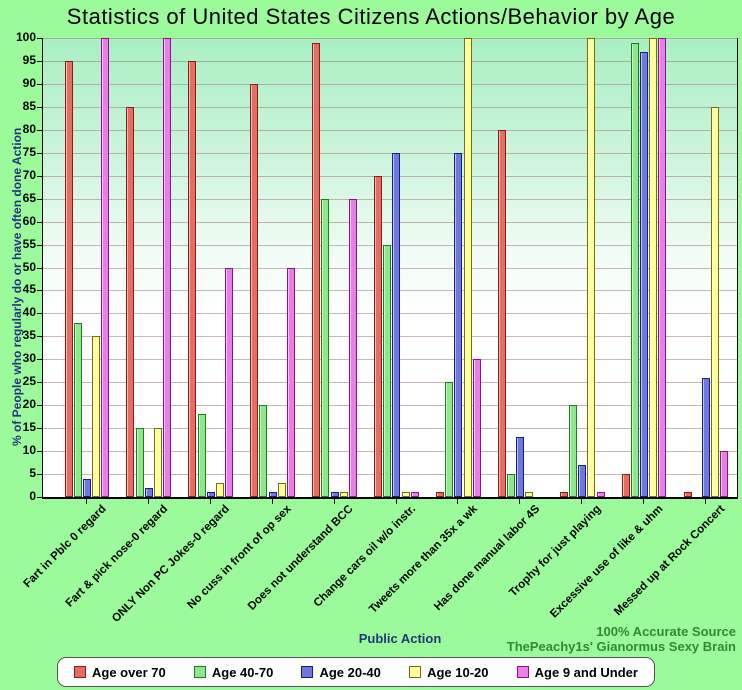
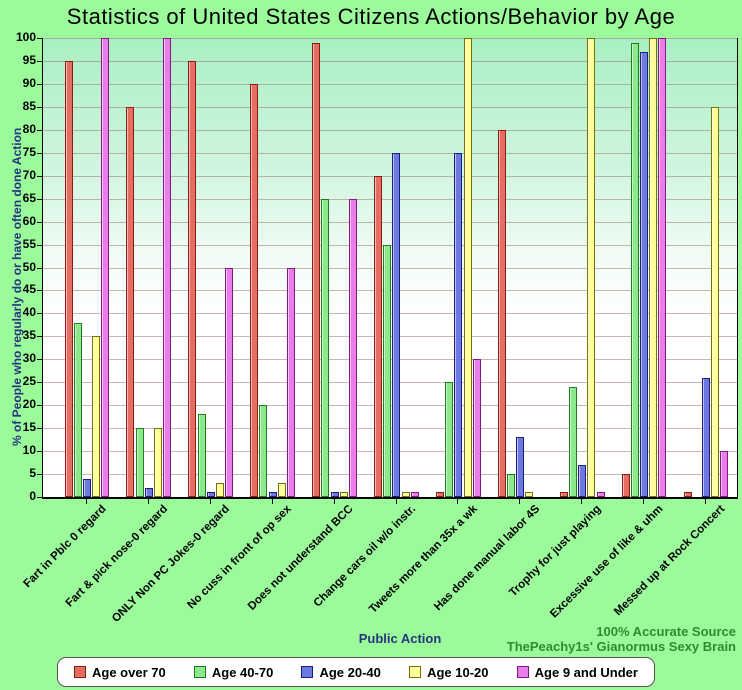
Age 40-70/Trophy for just playing: 20 -> 24
